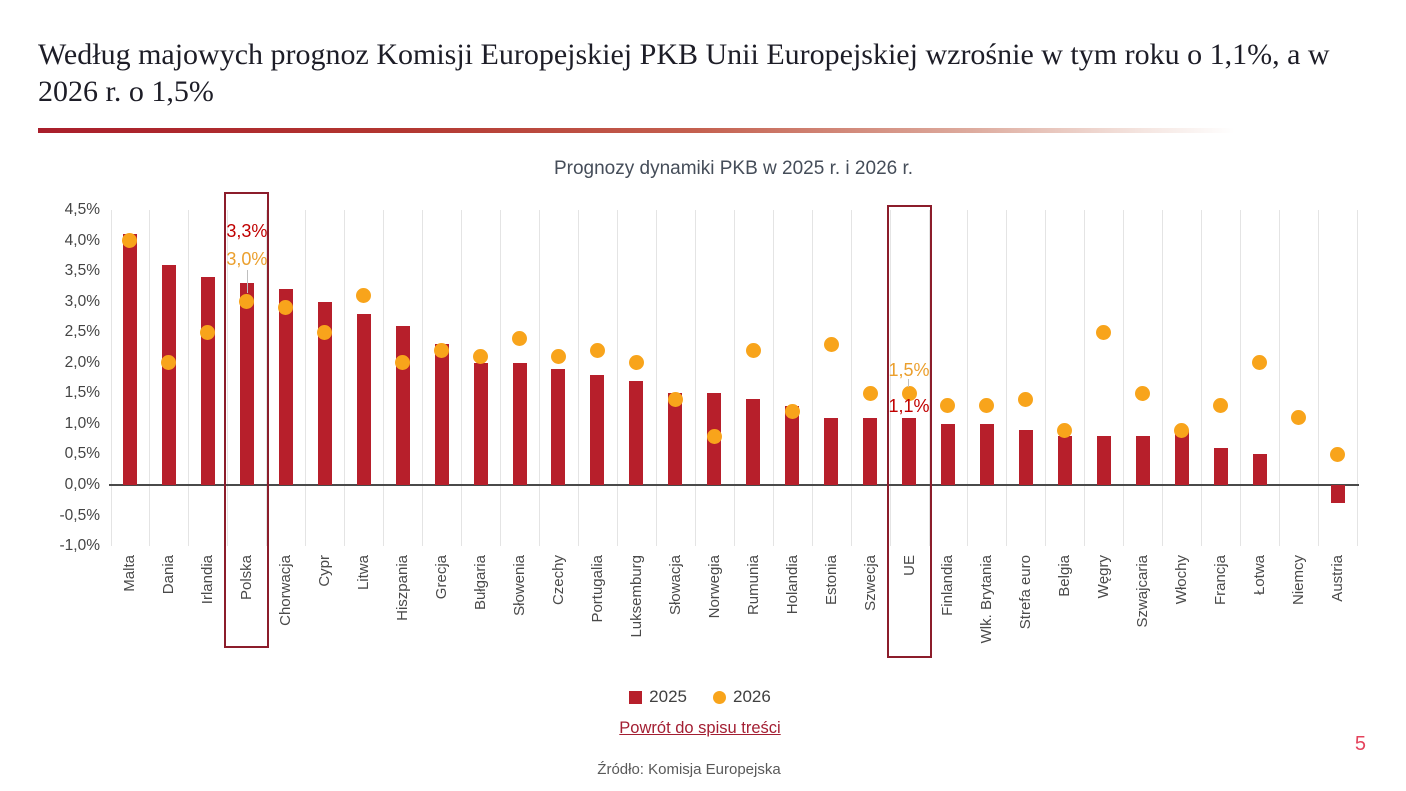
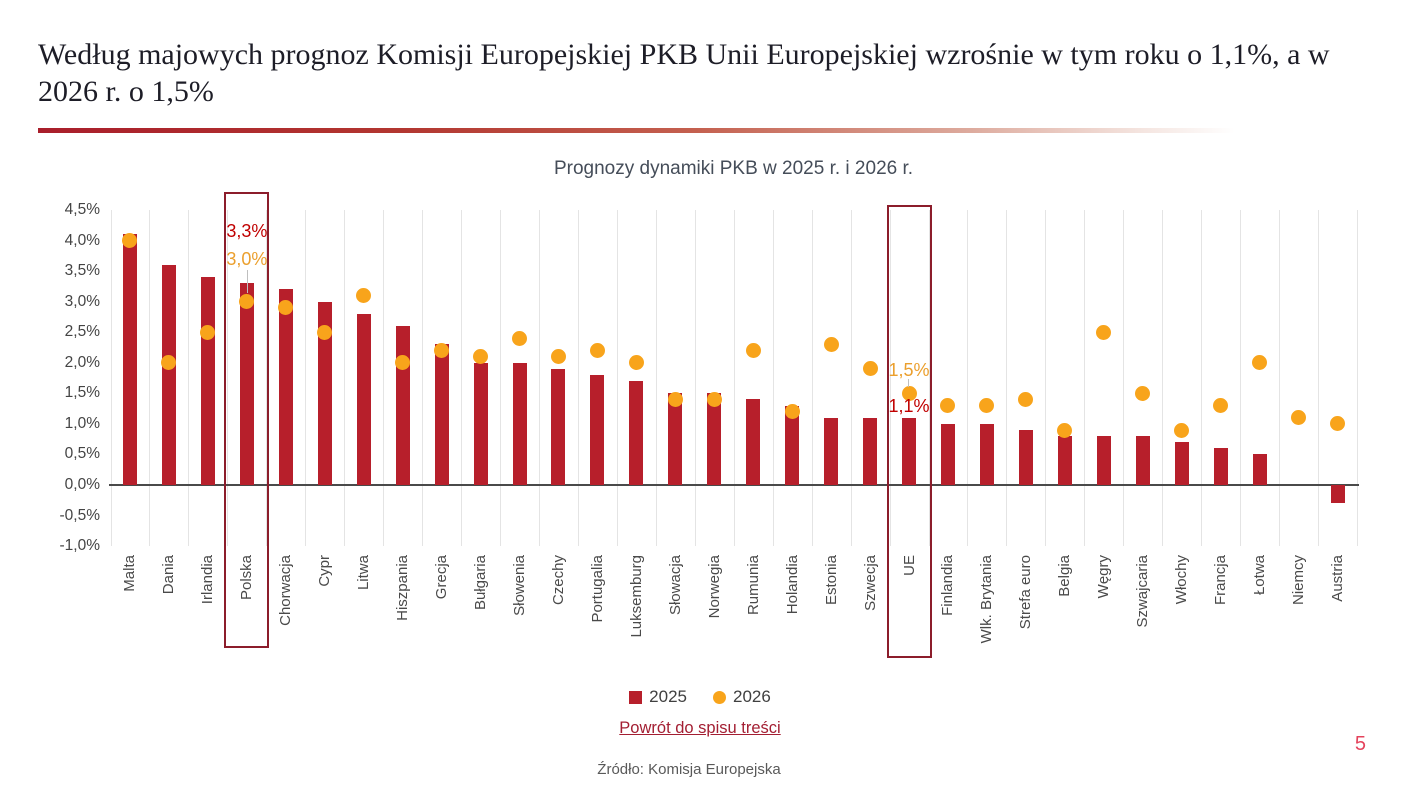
2026/Norwegia: 0,8% -> 1,4%
2026/Szwecja: 1,5% -> 1,9%
2025/Włochy: 0,9% -> 0,7%
2026/Austria: 0,5% -> 1,0%
